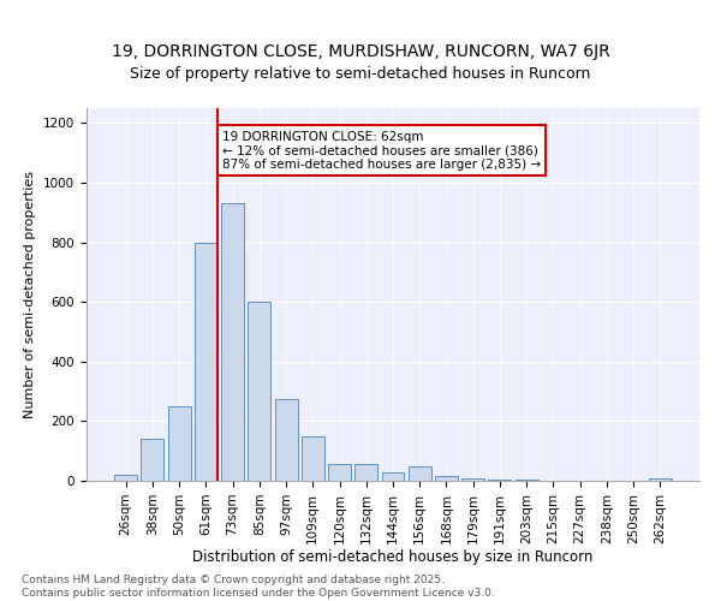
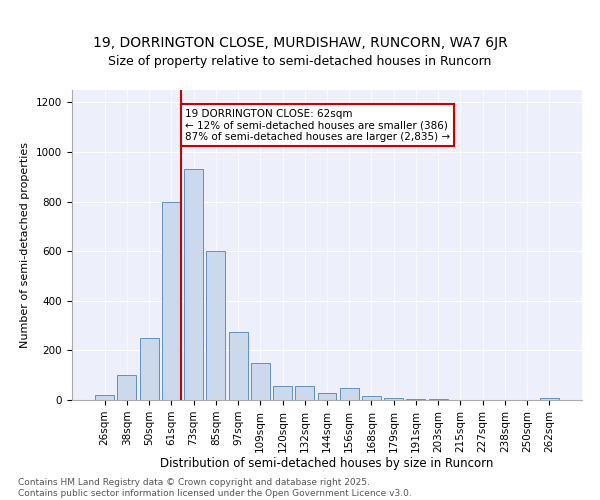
38sqm: 140 -> 100
